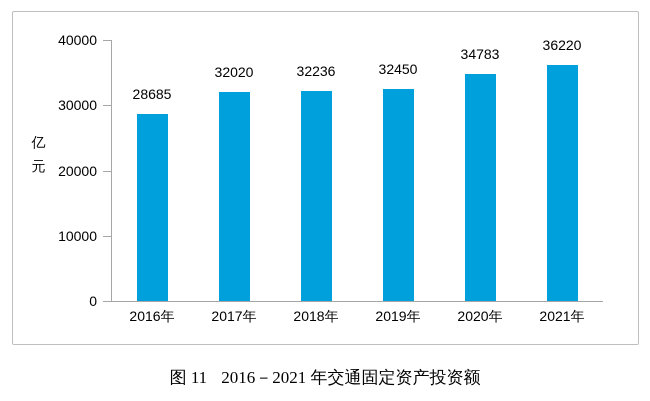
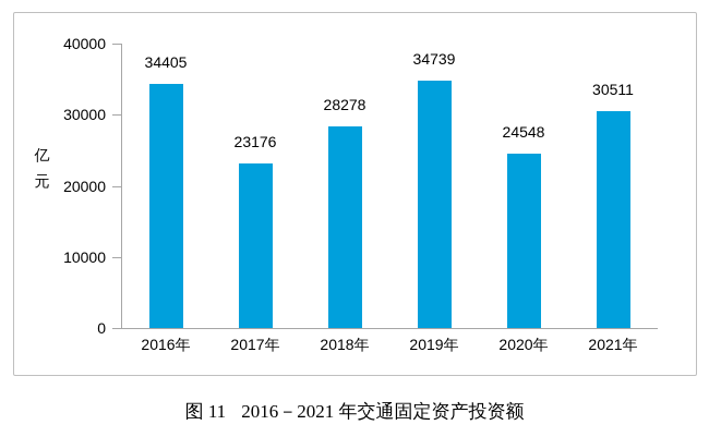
2016年: 28685 -> 34405
2017年: 32020 -> 23176
2018年: 32236 -> 28278
2019年: 32450 -> 34739
2020年: 34783 -> 24548
2021年: 36220 -> 30511
